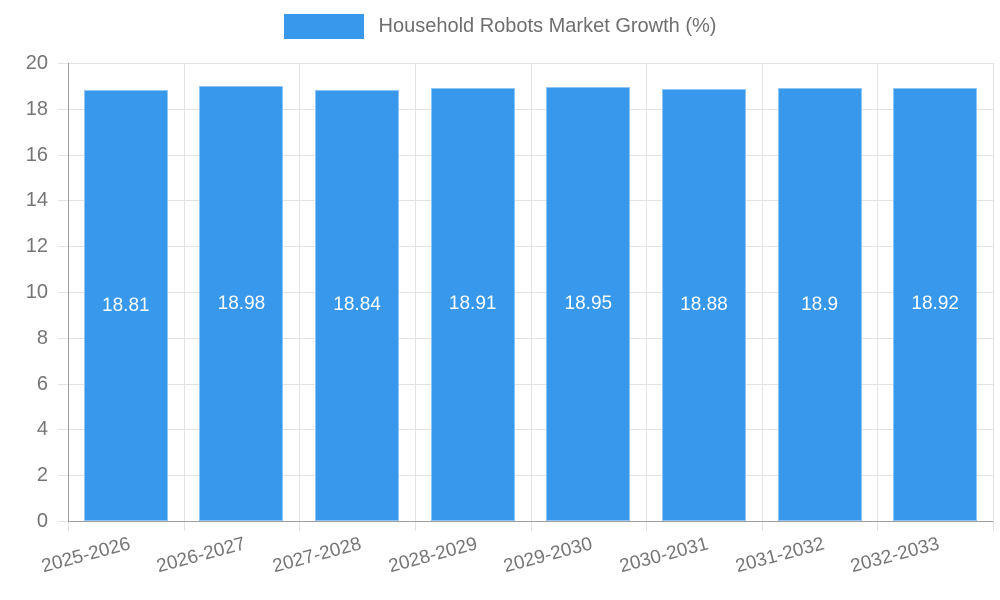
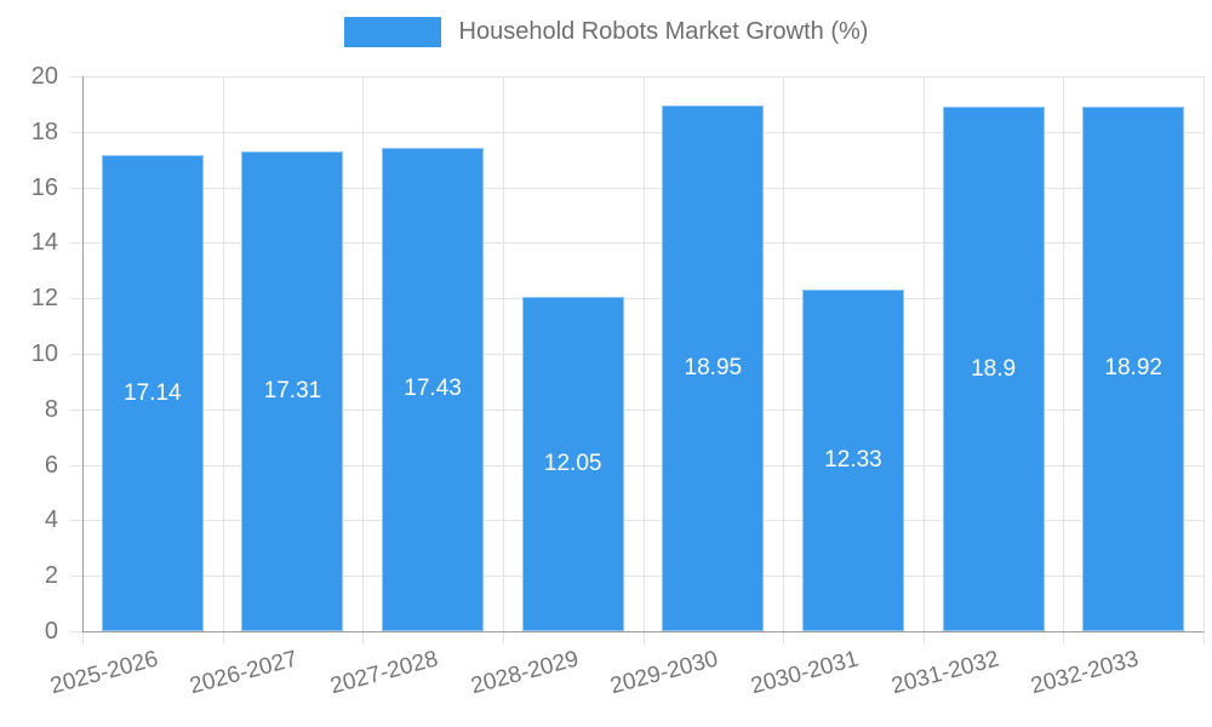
2025-2026: 18.81 -> 17.14
2026-2027: 18.98 -> 17.31
2027-2028: 18.84 -> 17.43
2028-2029: 18.91 -> 12.05
2030-2031: 18.88 -> 12.33
